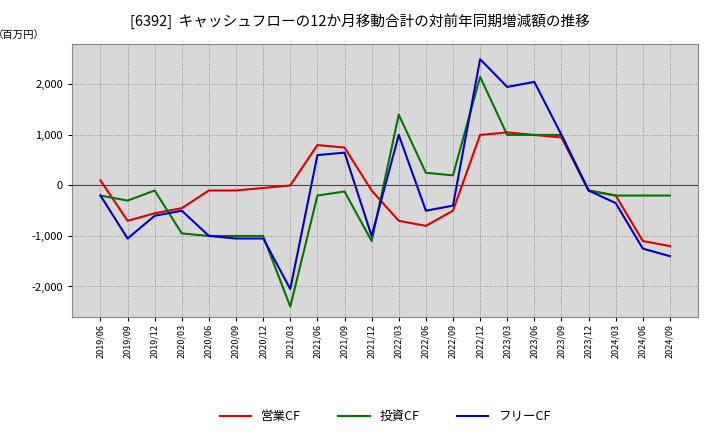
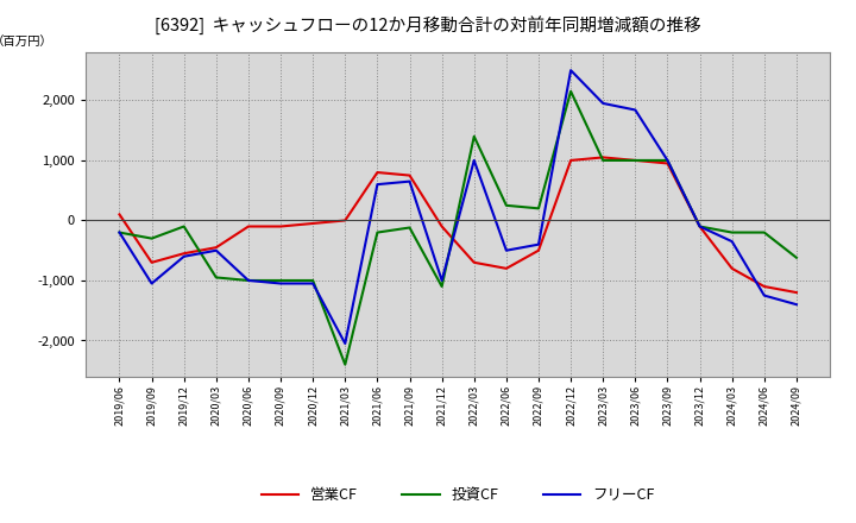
フリーCF/2023/06: 2,050 -> 1,840
営業CF/2024/03: -200 -> -800
投資CF/2024/09: -200 -> -620
